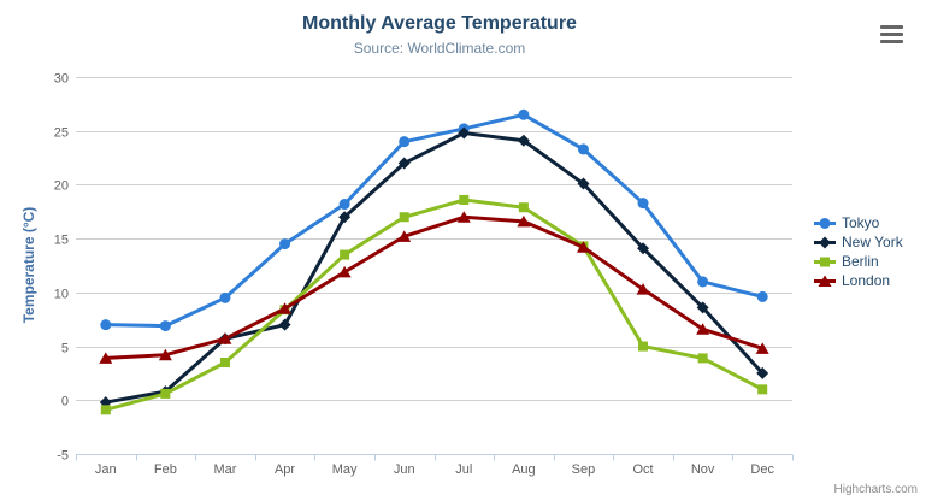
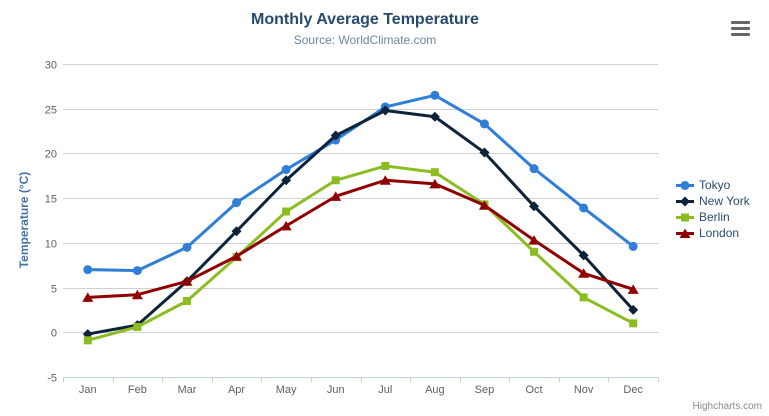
New York/Apr: 7 -> 11
Tokyo/Jun: 24 -> 22
Berlin/Oct: 5 -> 9
Tokyo/Nov: 11 -> 14
